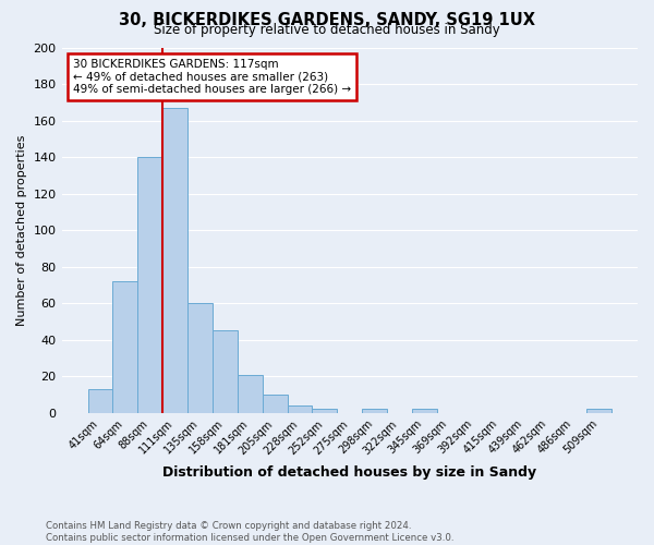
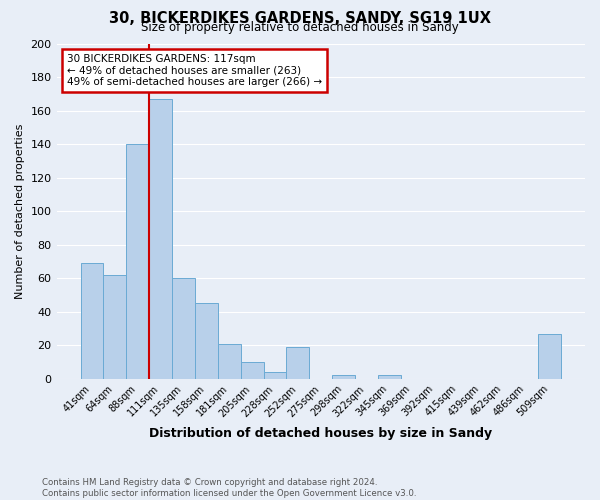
41sqm: 13 -> 69
64sqm: 72 -> 62
252sqm: 2 -> 19
509sqm: 2 -> 27
